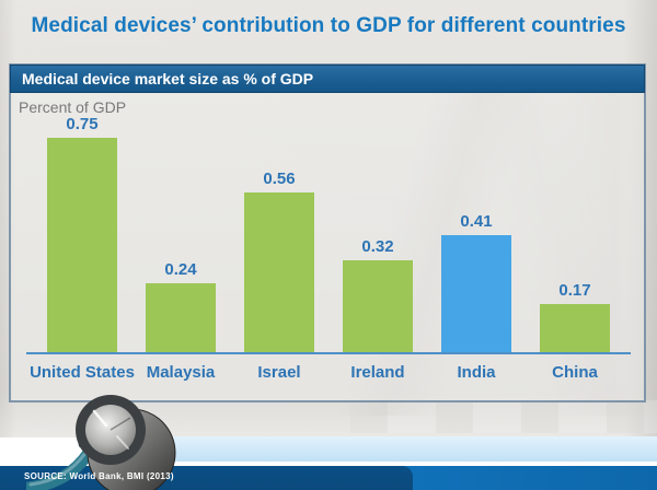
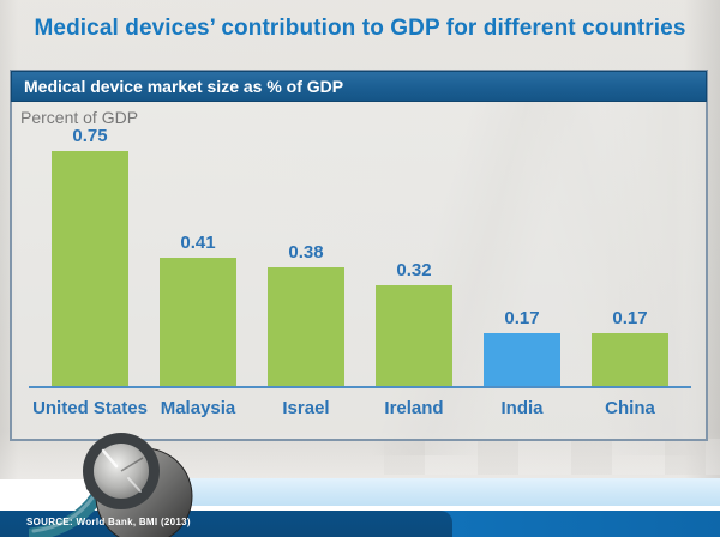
Malaysia: 0.24 -> 0.41
Israel: 0.56 -> 0.38
India: 0.41 -> 0.17
